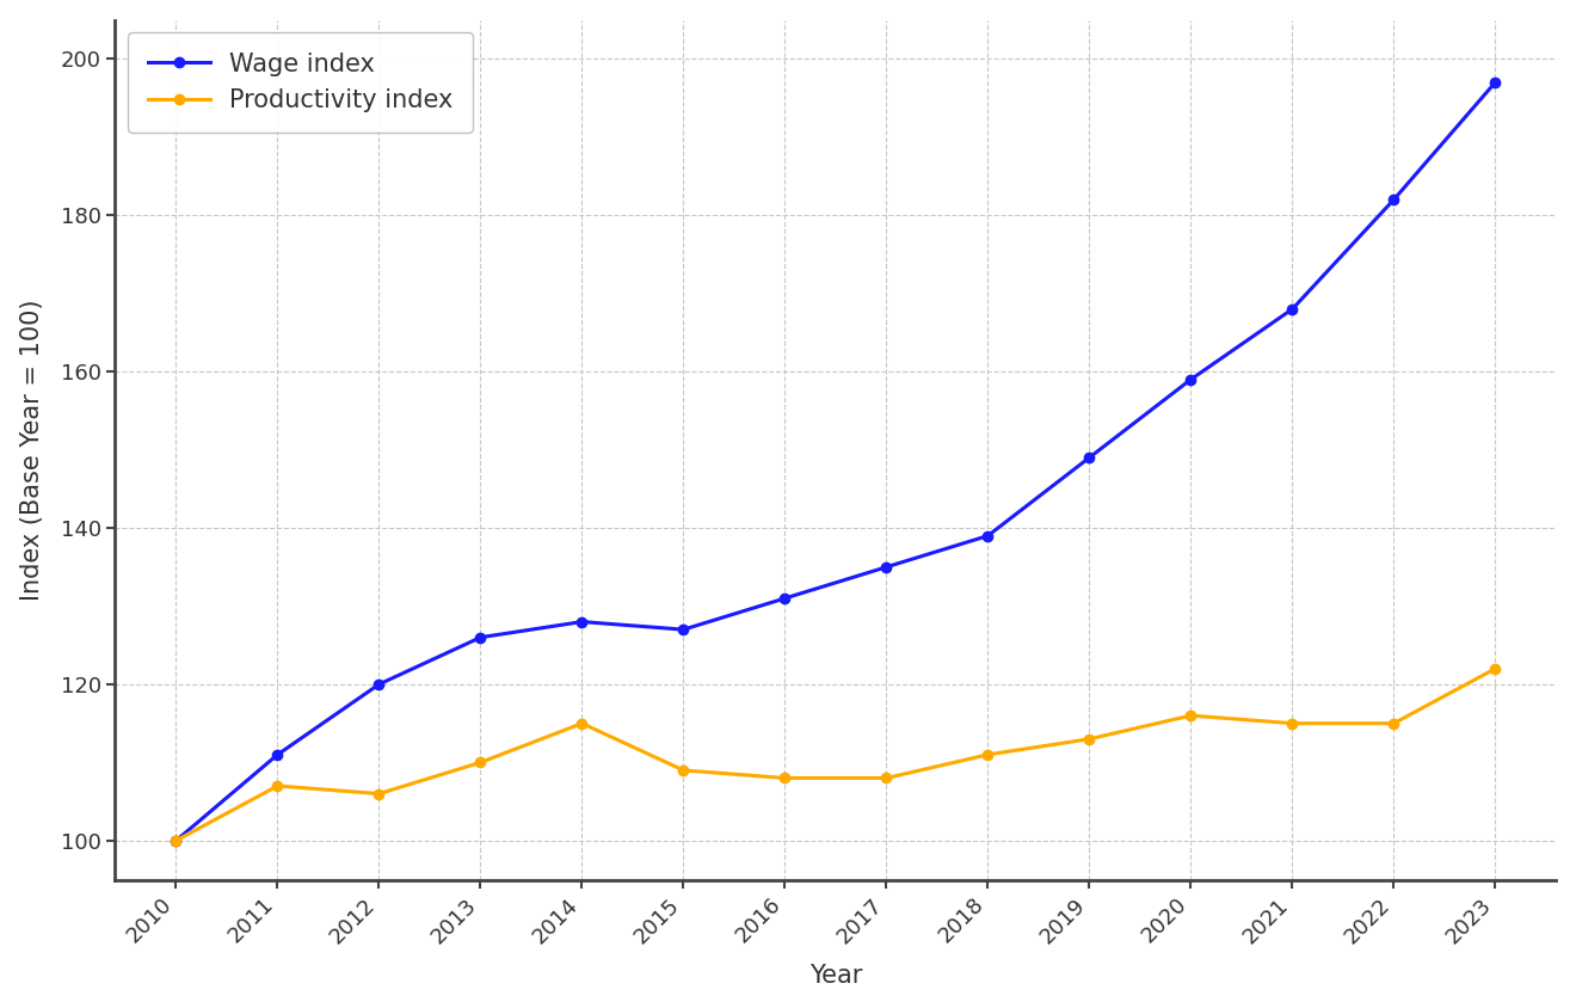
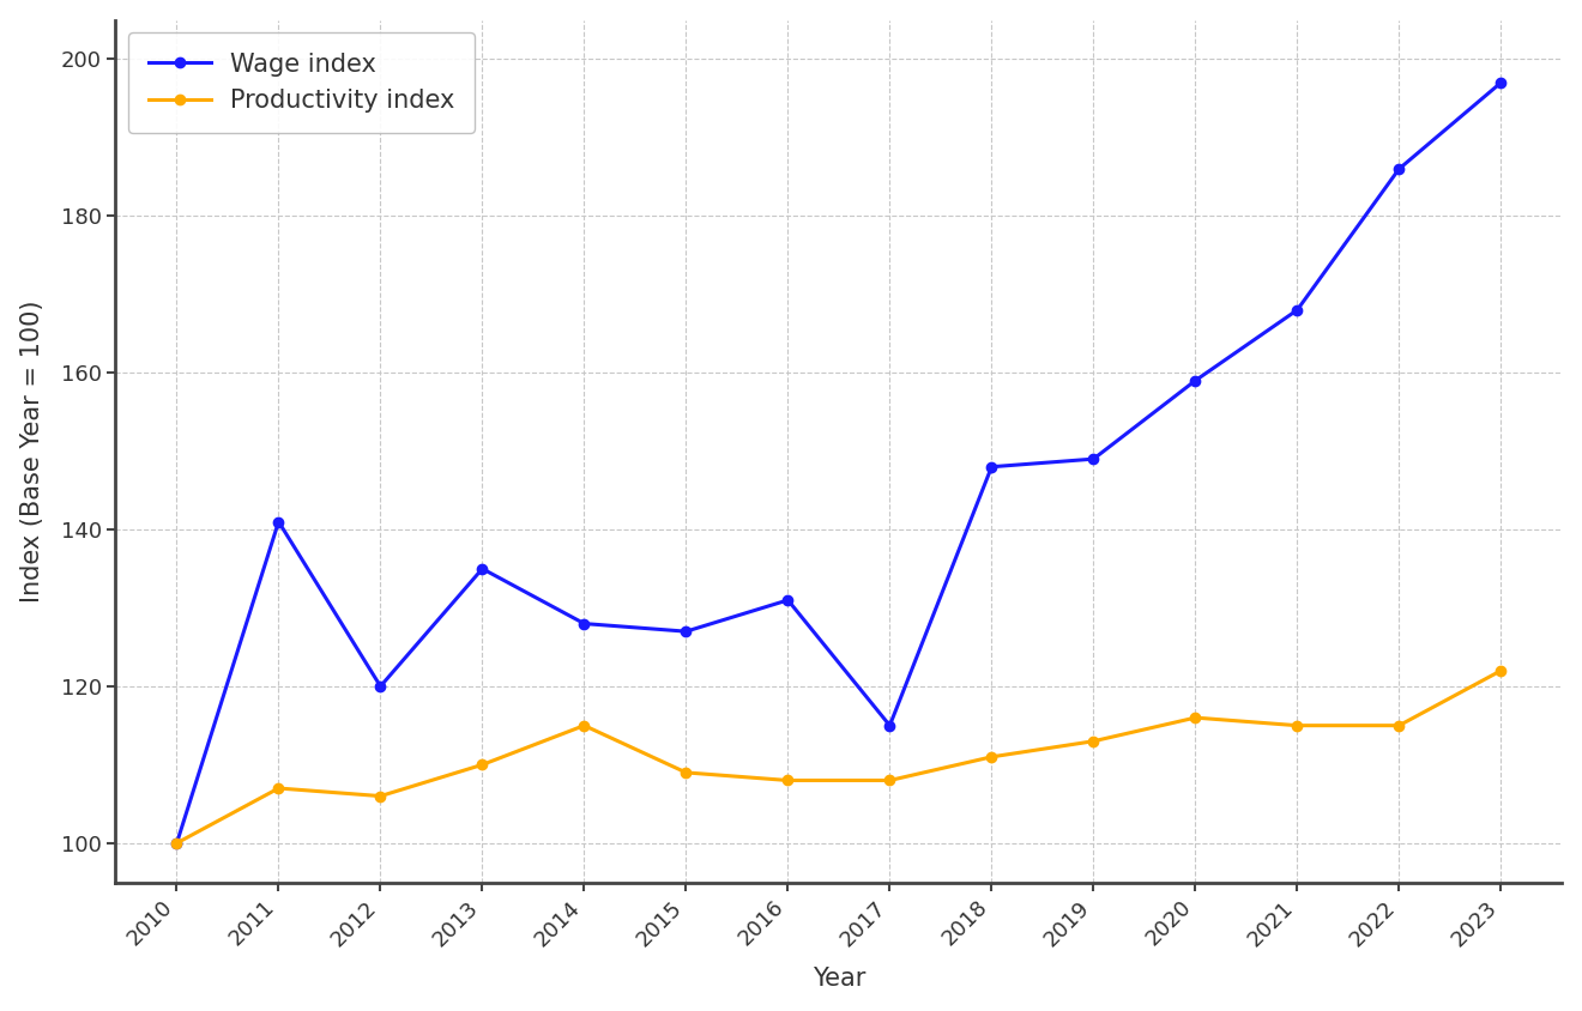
Wage index/2011: 111 -> 141
Wage index/2013: 126 -> 135
Wage index/2017: 135 -> 115
Wage index/2018: 139 -> 148
Wage index/2022: 182 -> 186
